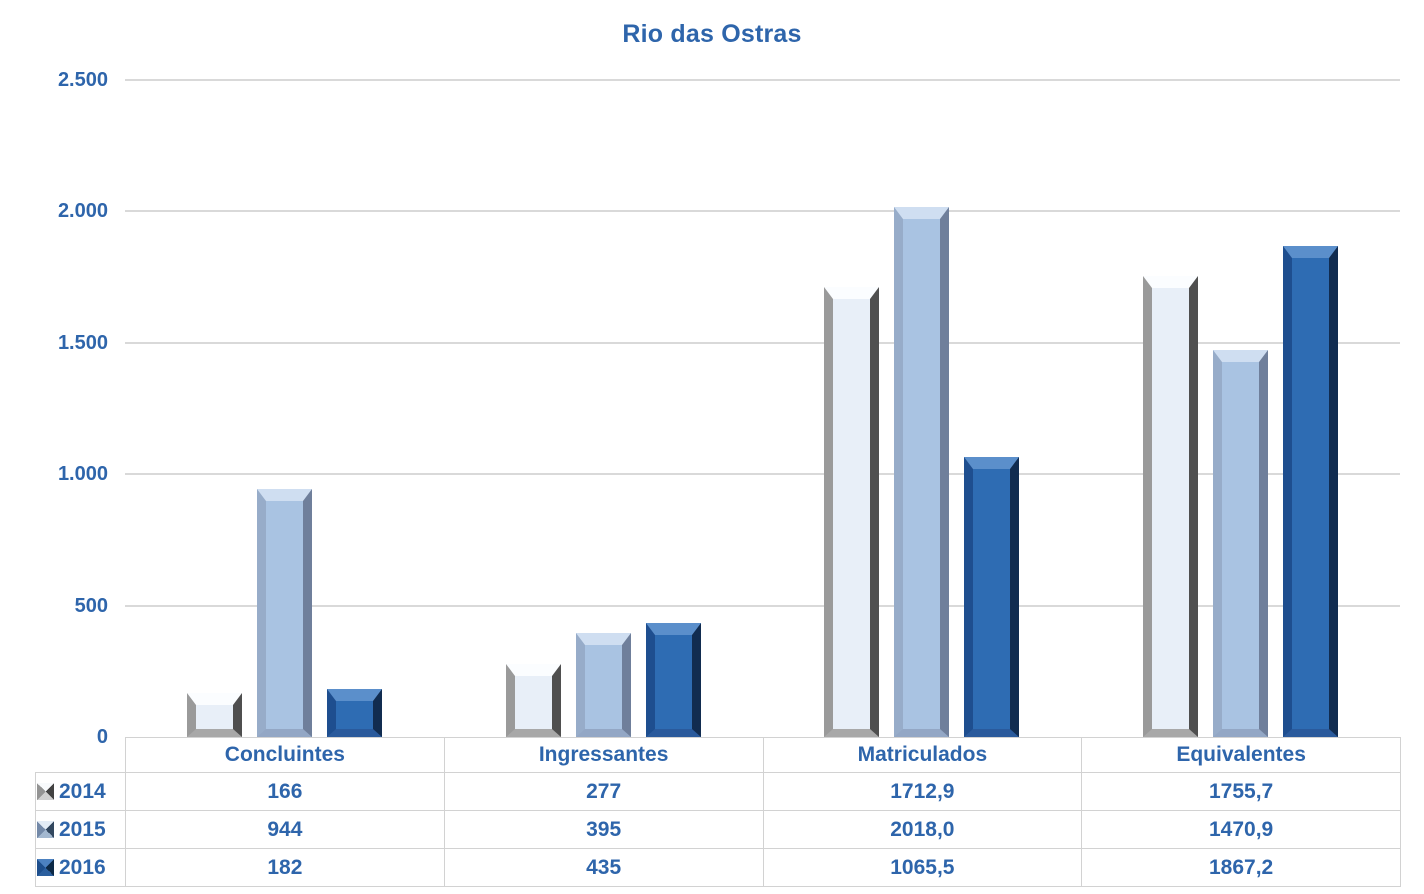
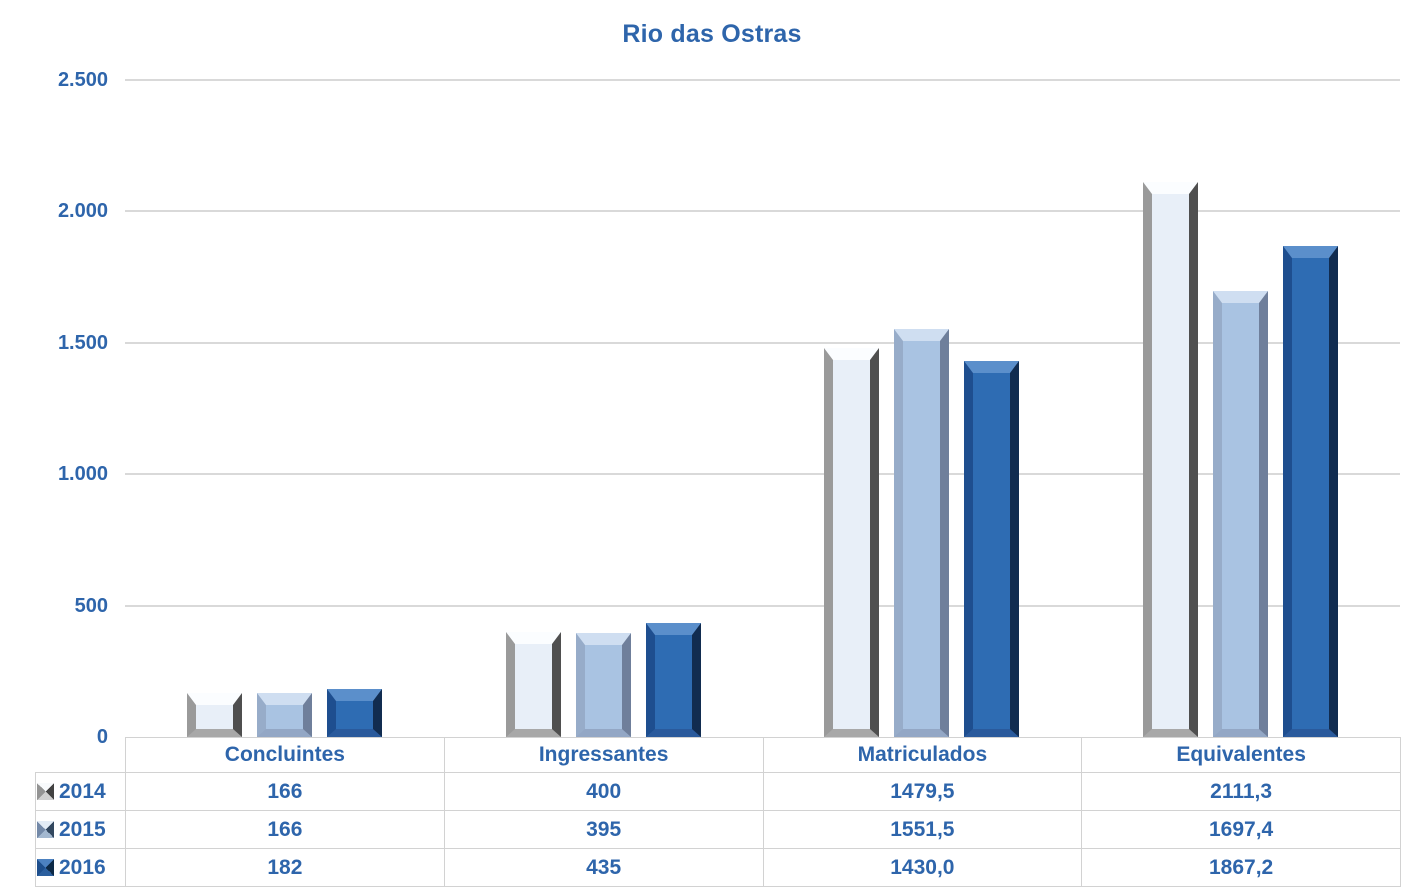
2015/Concluintes: 944 -> 166
2014/Ingressantes: 277 -> 400
2014/Matriculados: 1712,9 -> 1479,5
2015/Matriculados: 2018,0 -> 1551,5
2016/Matriculados: 1065,5 -> 1430,0
2014/Equivalentes: 1755,7 -> 2111,3
2015/Equivalentes: 1470,9 -> 1697,4
